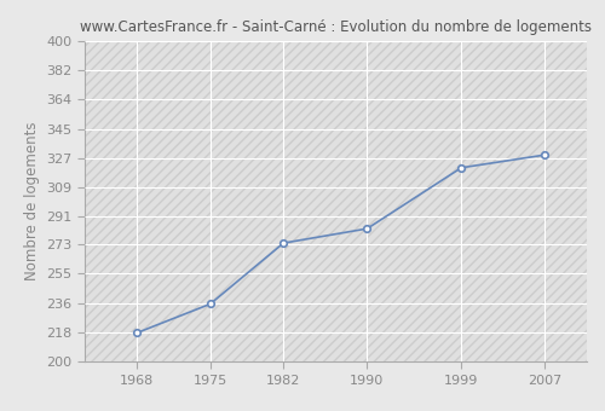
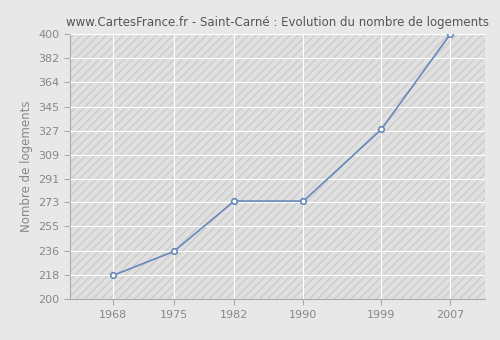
1990: 283 -> 274
1999: 321 -> 328
2007: 329 -> 400
